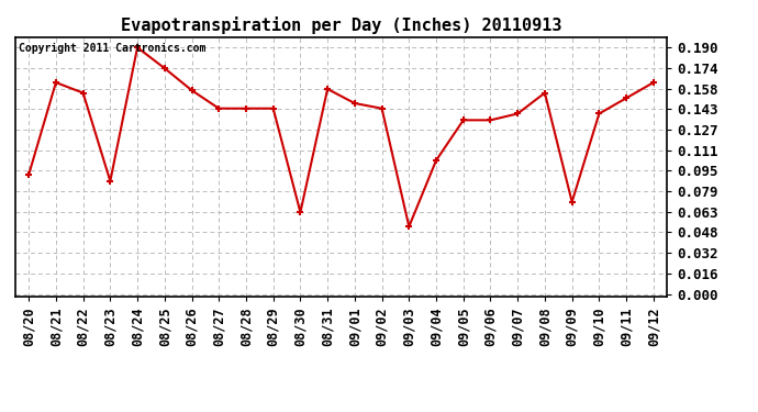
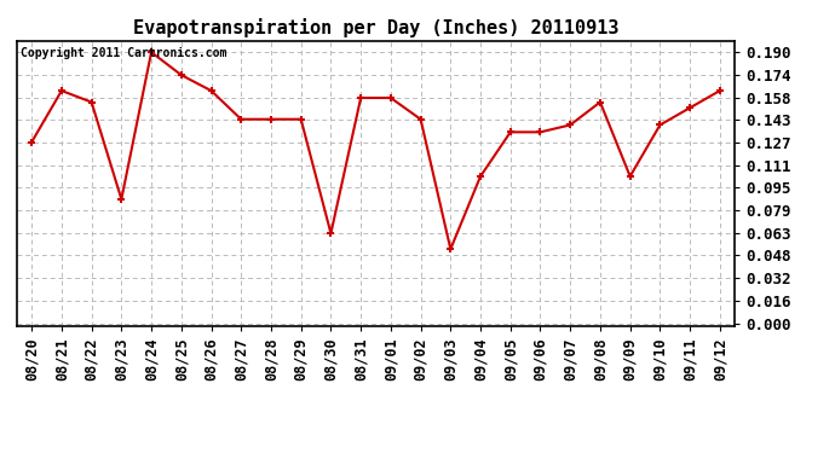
08/20: 0.092 -> 0.127
08/26: 0.157 -> 0.163
09/01: 0.147 -> 0.158
09/09: 0.071 -> 0.103
